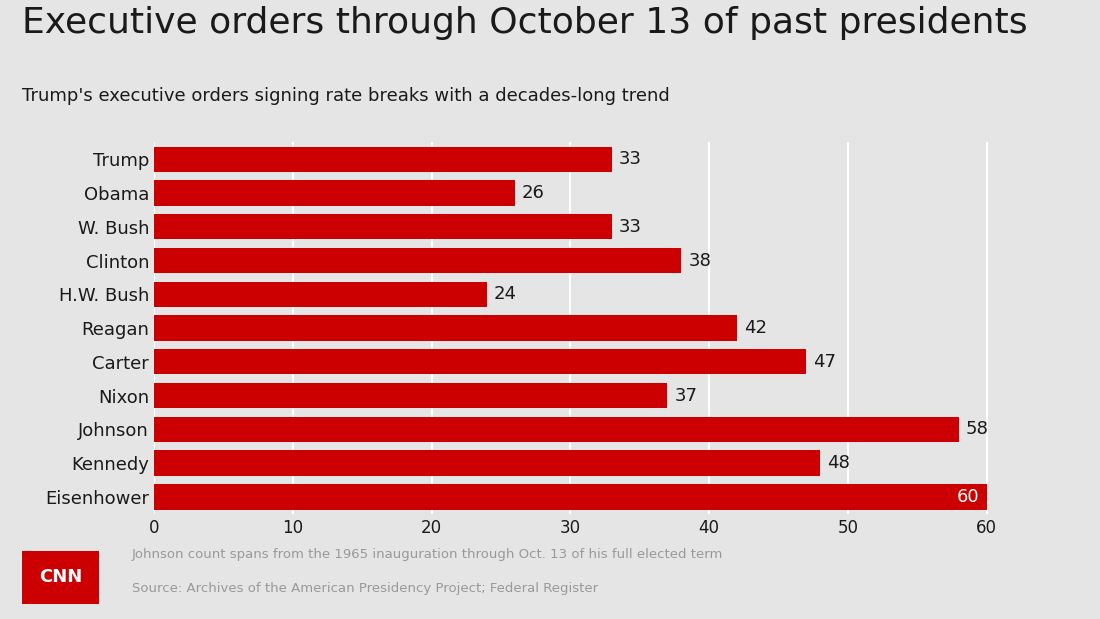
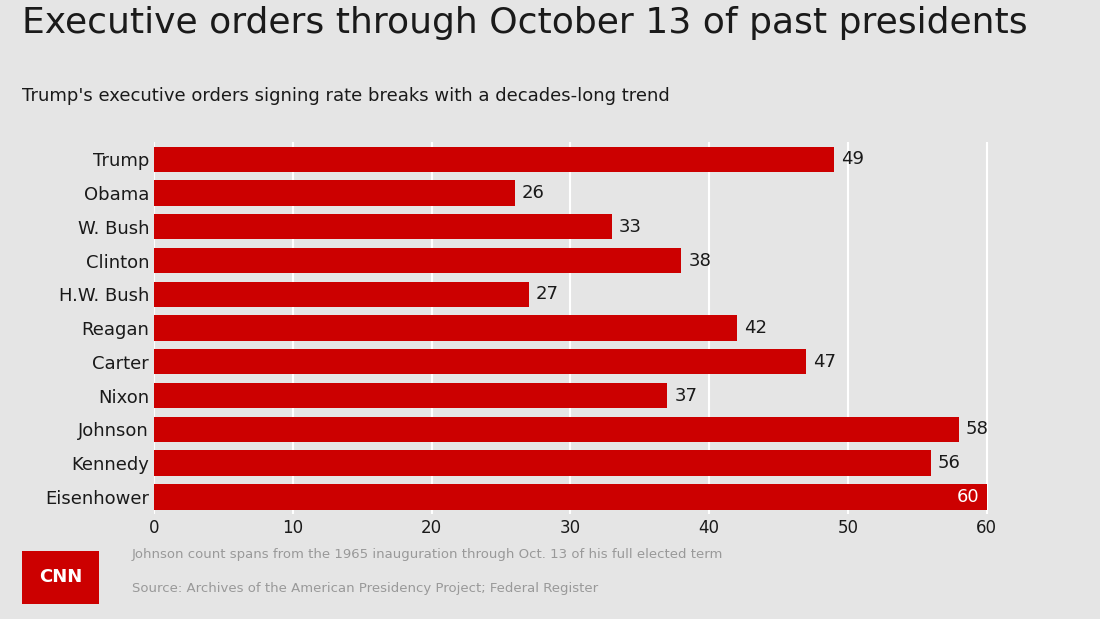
Trump: 33 -> 49
H.W. Bush: 24 -> 27
Kennedy: 48 -> 56
